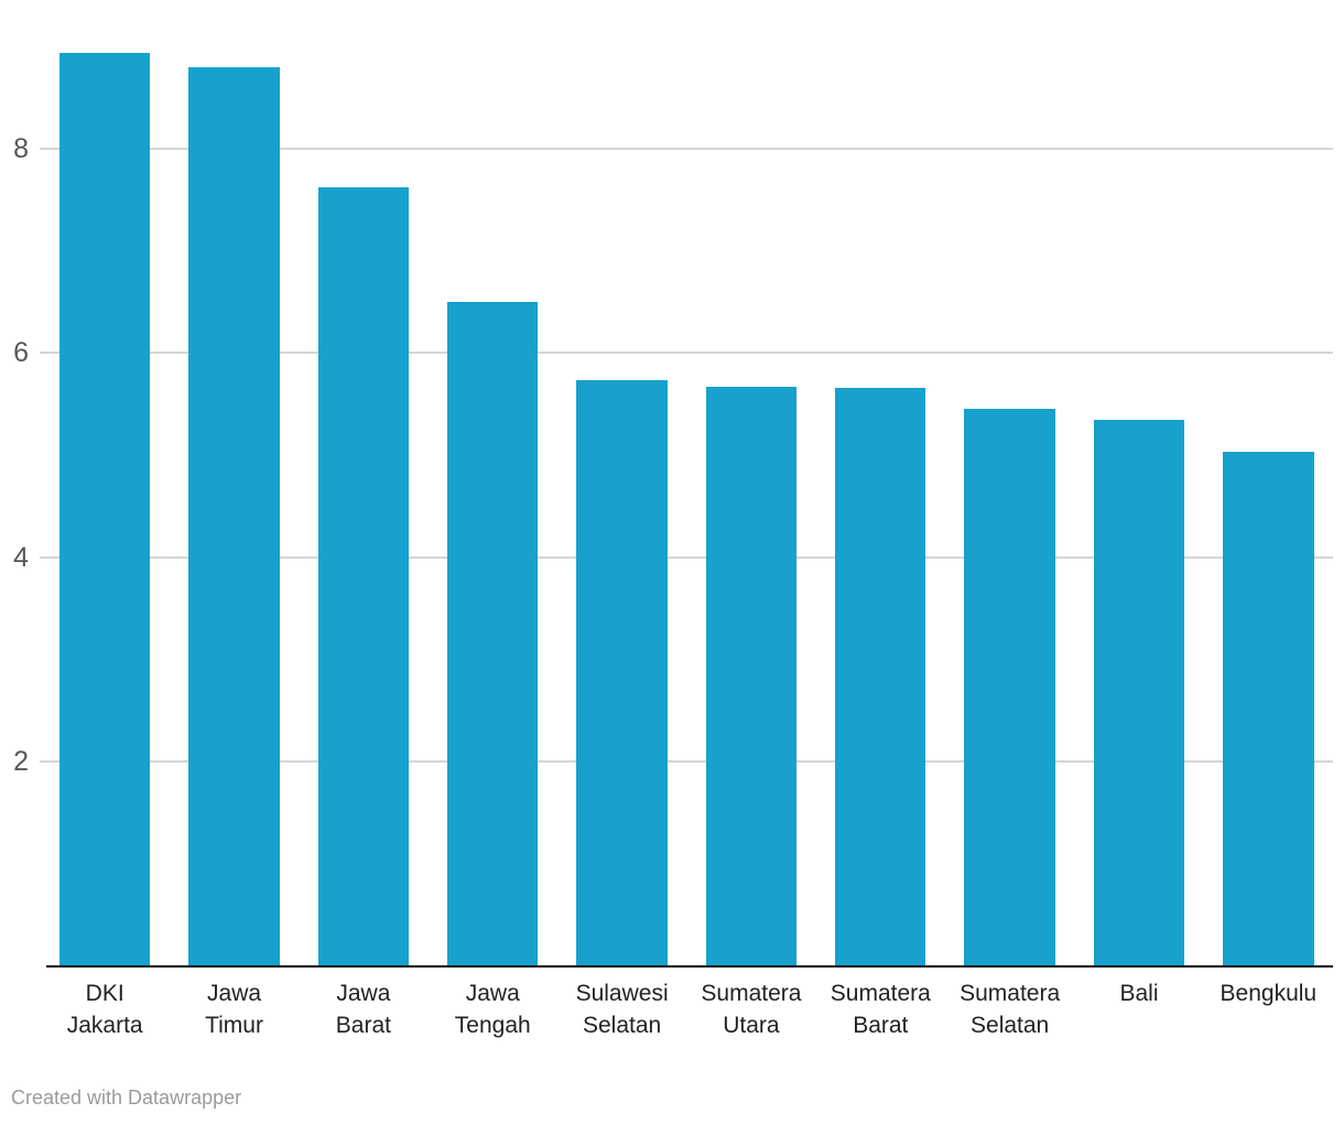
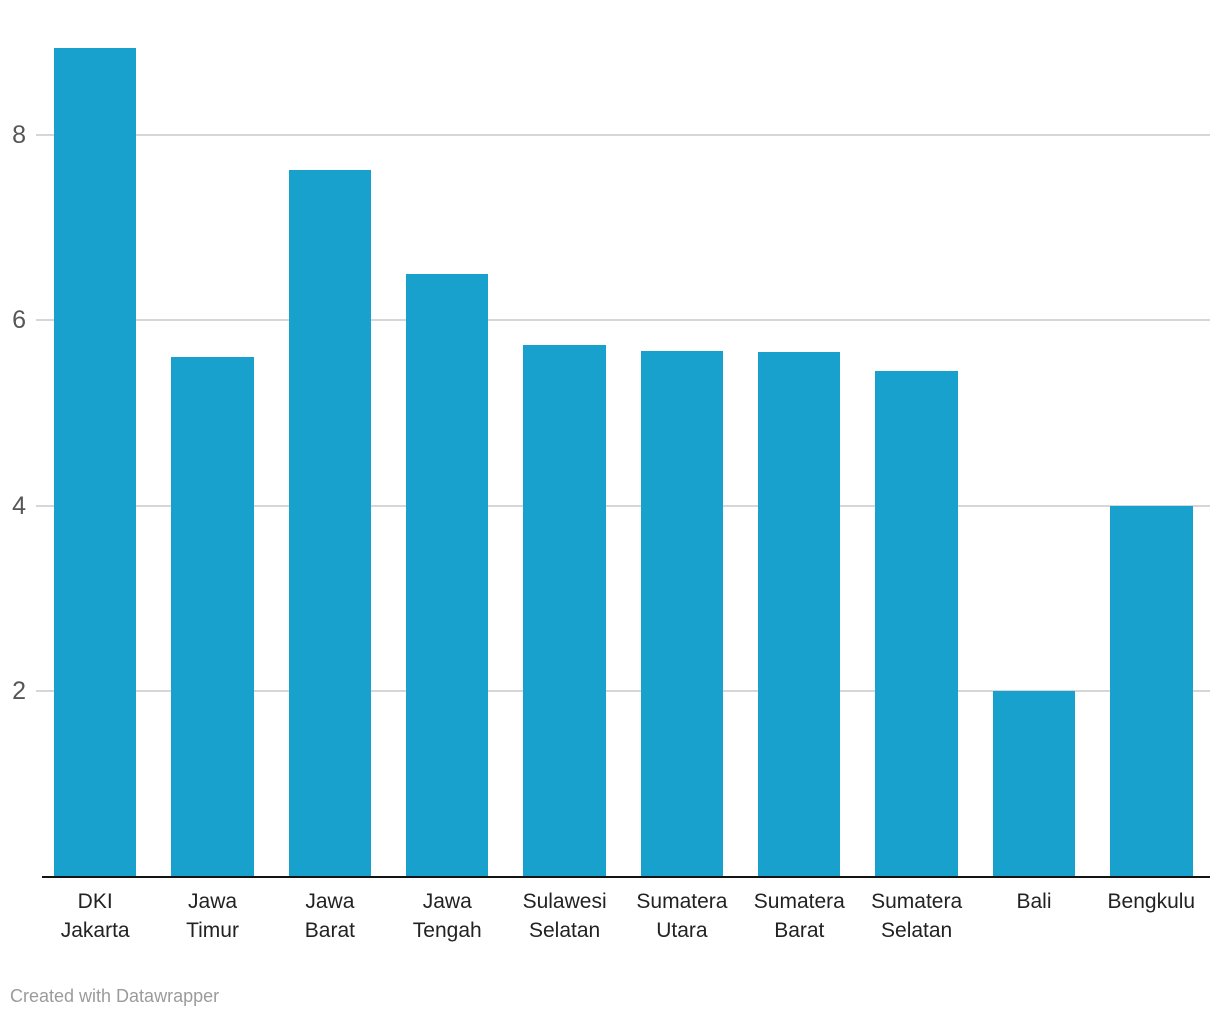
Jawa Timur: 8.8 -> 5.6
Bali: 5.3 -> 2.0
Bengkulu: 5.0 -> 4.0
